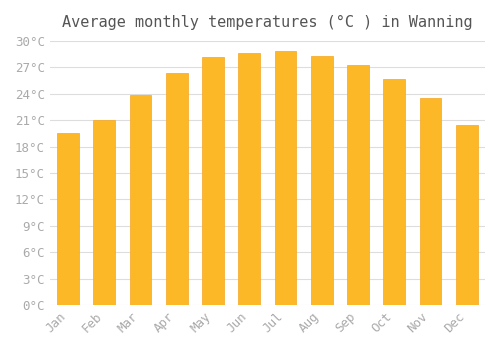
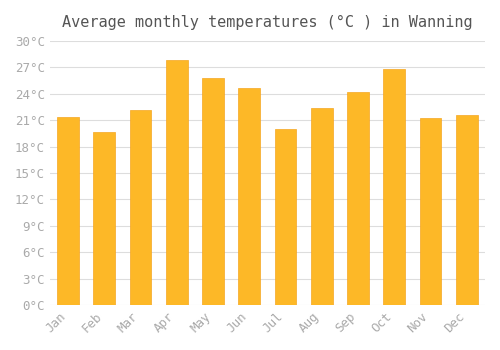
Jan: 19.5°C -> 21.4°C
Feb: 21.0°C -> 19.6°C
Mar: 23.8°C -> 22.2°C
Apr: 26.3°C -> 27.8°C
May: 28.2°C -> 25.8°C
Jun: 28.6°C -> 24.6°C
Jul: 28.8°C -> 20.0°C
Aug: 28.3°C -> 22.4°C
Sep: 27.3°C -> 24.2°C
Oct: 25.7°C -> 26.8°C
Nov: 23.5°C -> 21.2°C
Dec: 20.5°C -> 21.6°C
